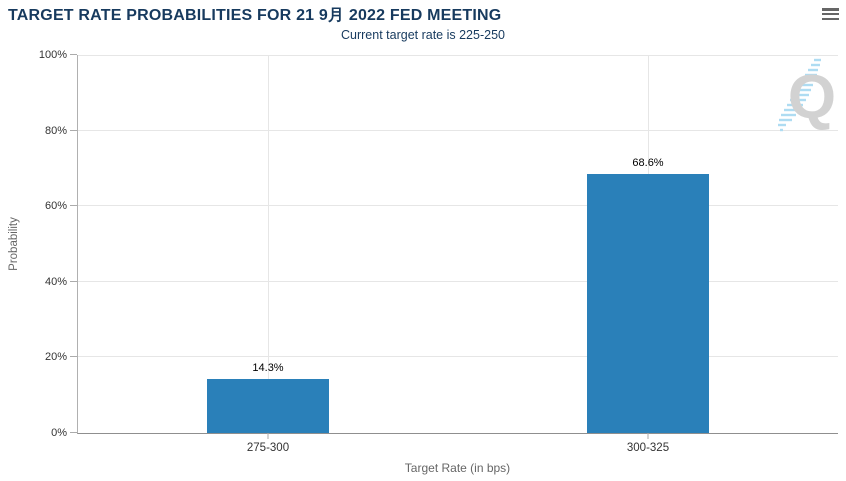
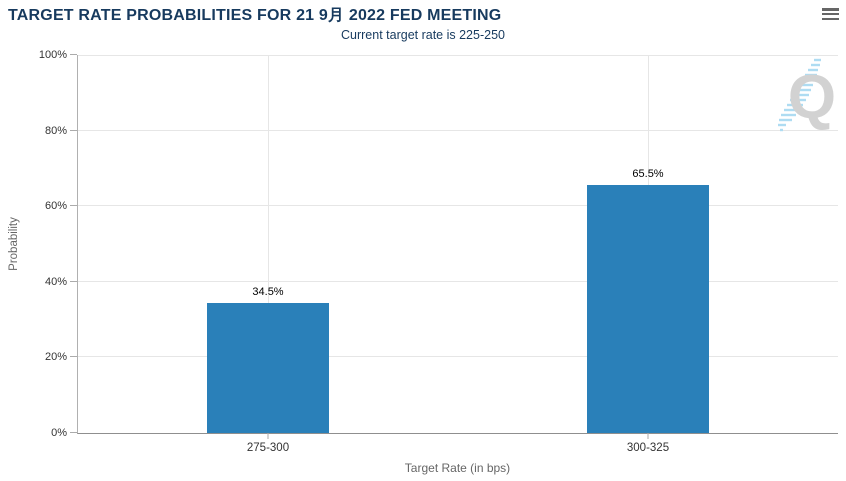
275-300: 14.3% -> 34.5%
300-325: 68.6% -> 65.5%
